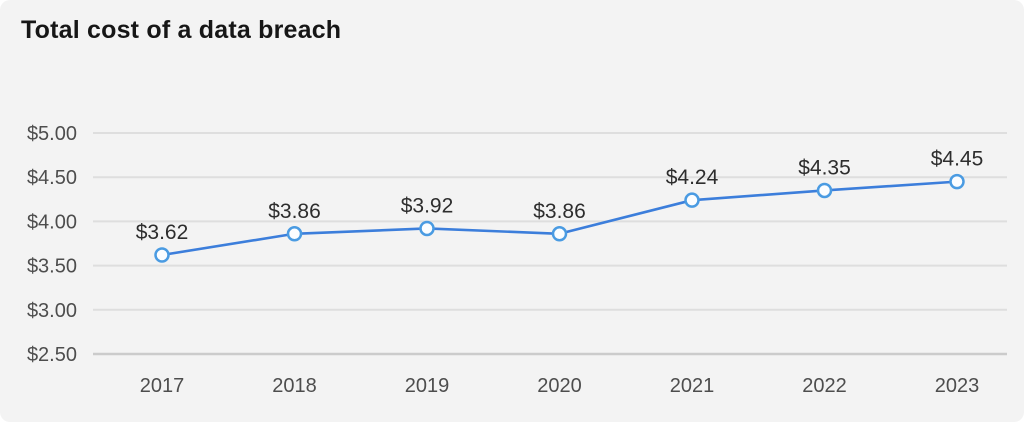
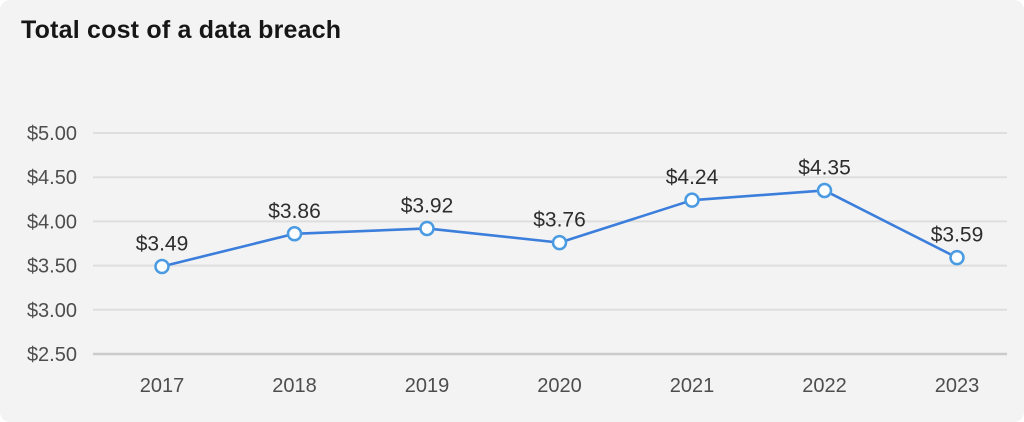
2017: $3.62 -> $3.49
2020: $3.86 -> $3.76
2023: $4.45 -> $3.59
